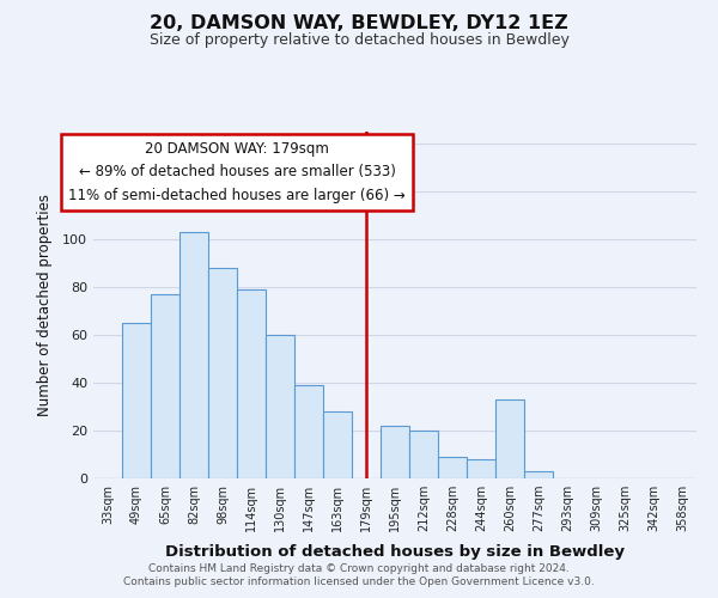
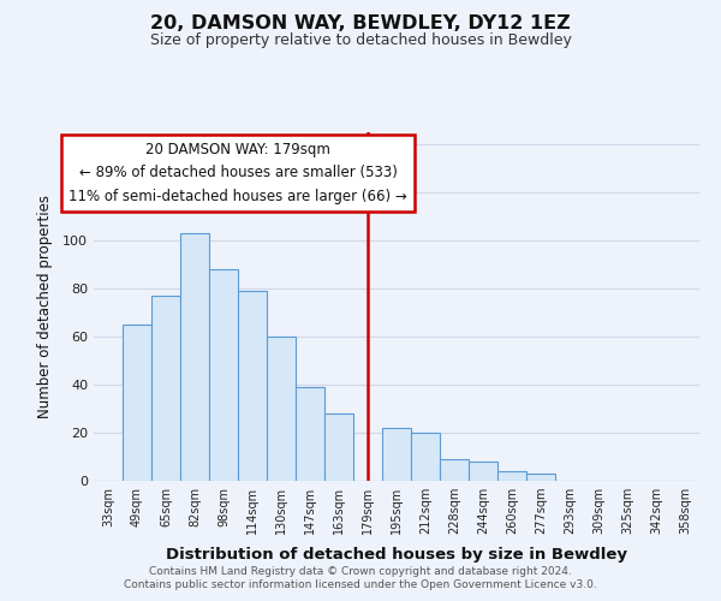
260sqm: 33 -> 4
